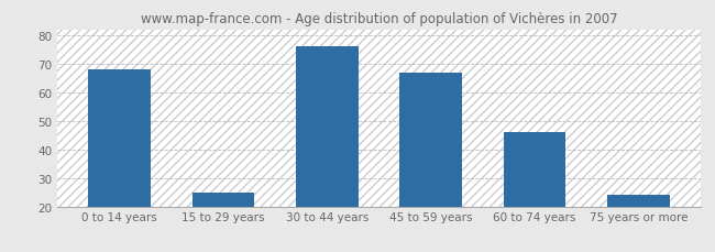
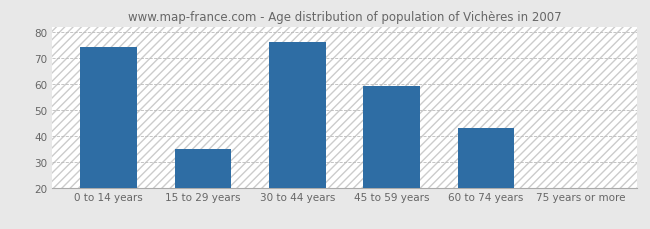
0 to 14 years: 68 -> 74
15 to 29 years: 25 -> 35
45 to 59 years: 67 -> 59
60 to 74 years: 46 -> 43
75 years or more: 24 -> 20
